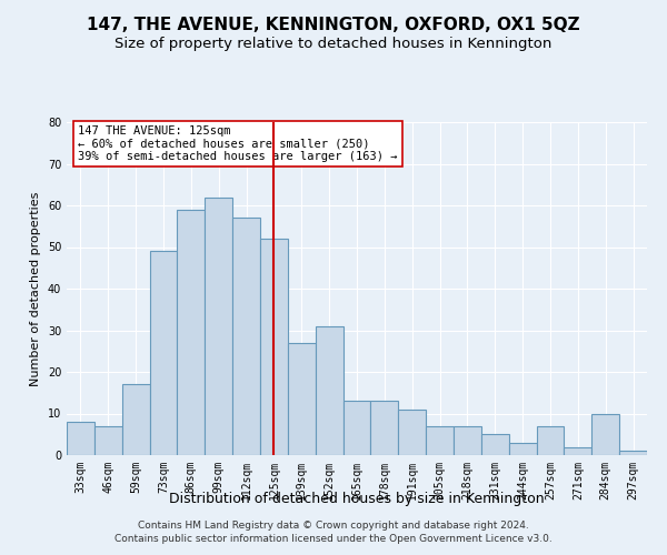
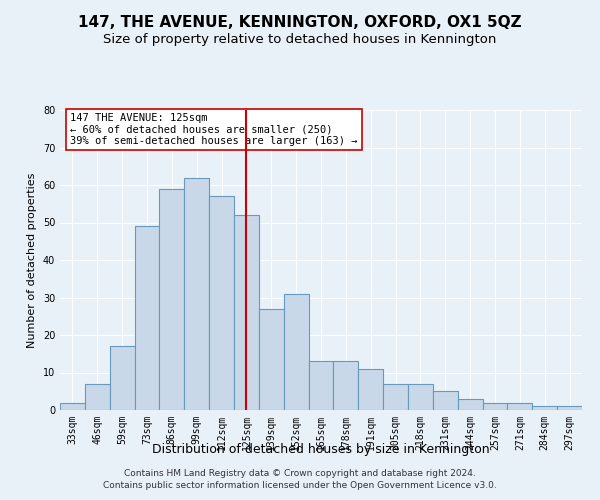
33sqm: 8 -> 2
257sqm: 7 -> 2
284sqm: 10 -> 1
